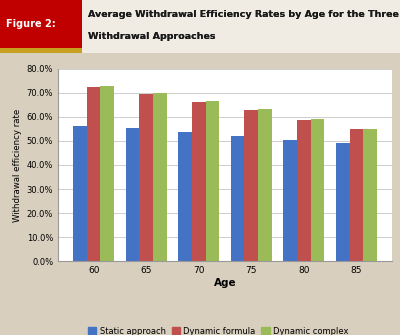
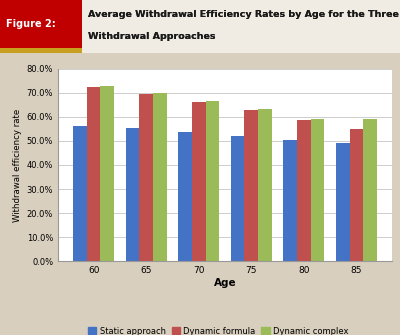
Dynamic complex/85: 55.1% -> 59.0%
